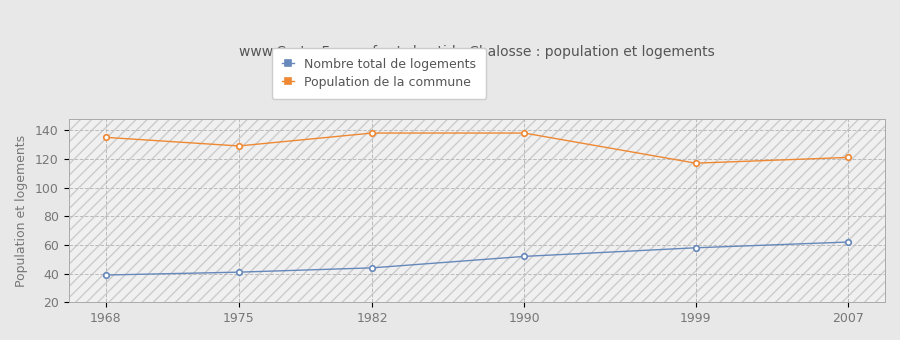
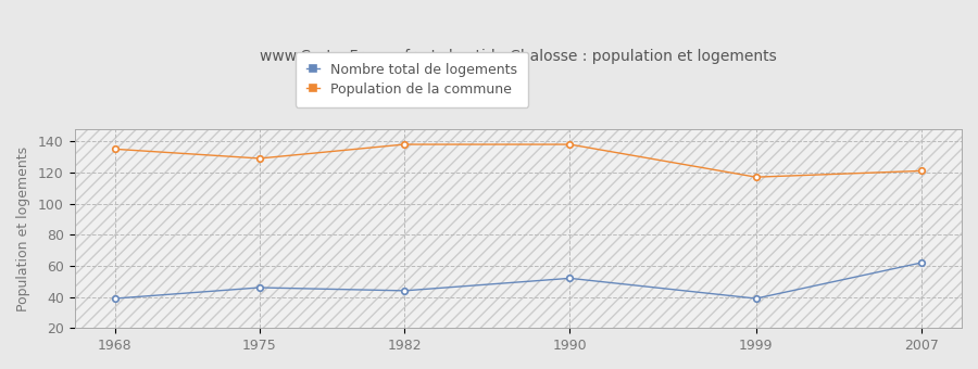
Nombre total de logements/1975: 41 -> 46
Nombre total de logements/1999: 58 -> 39
